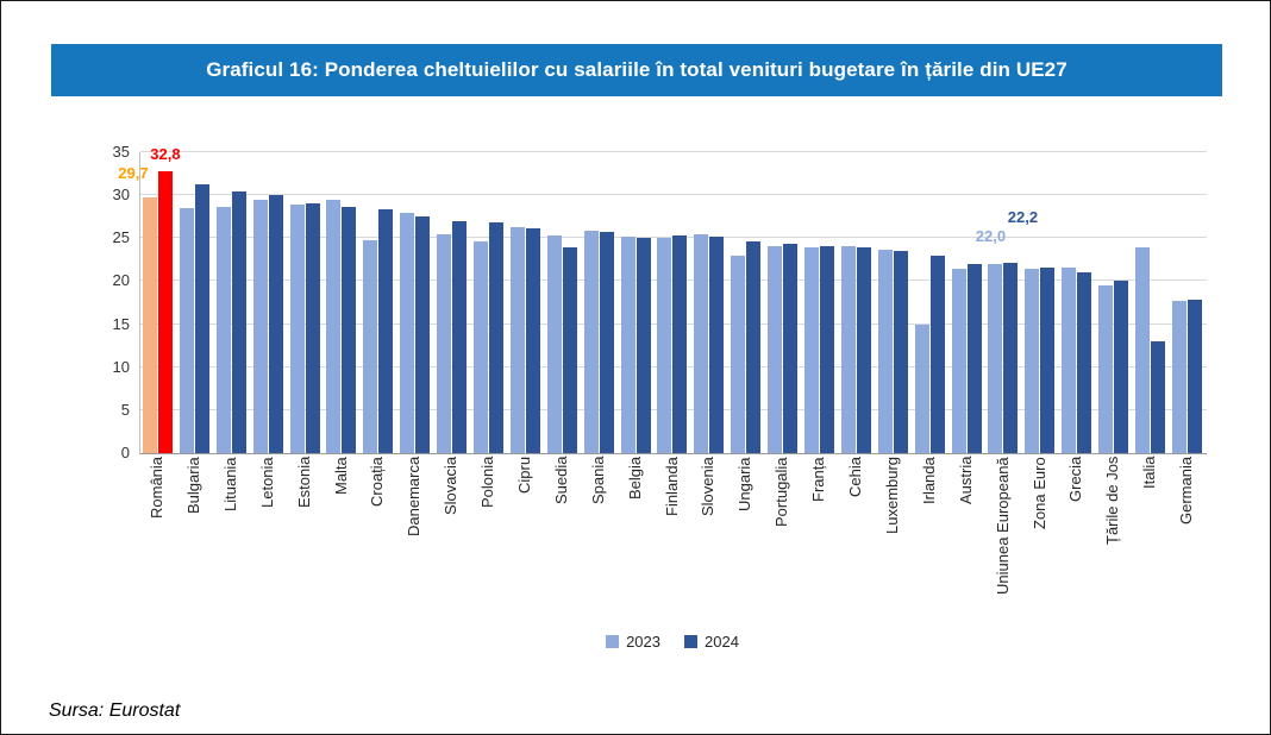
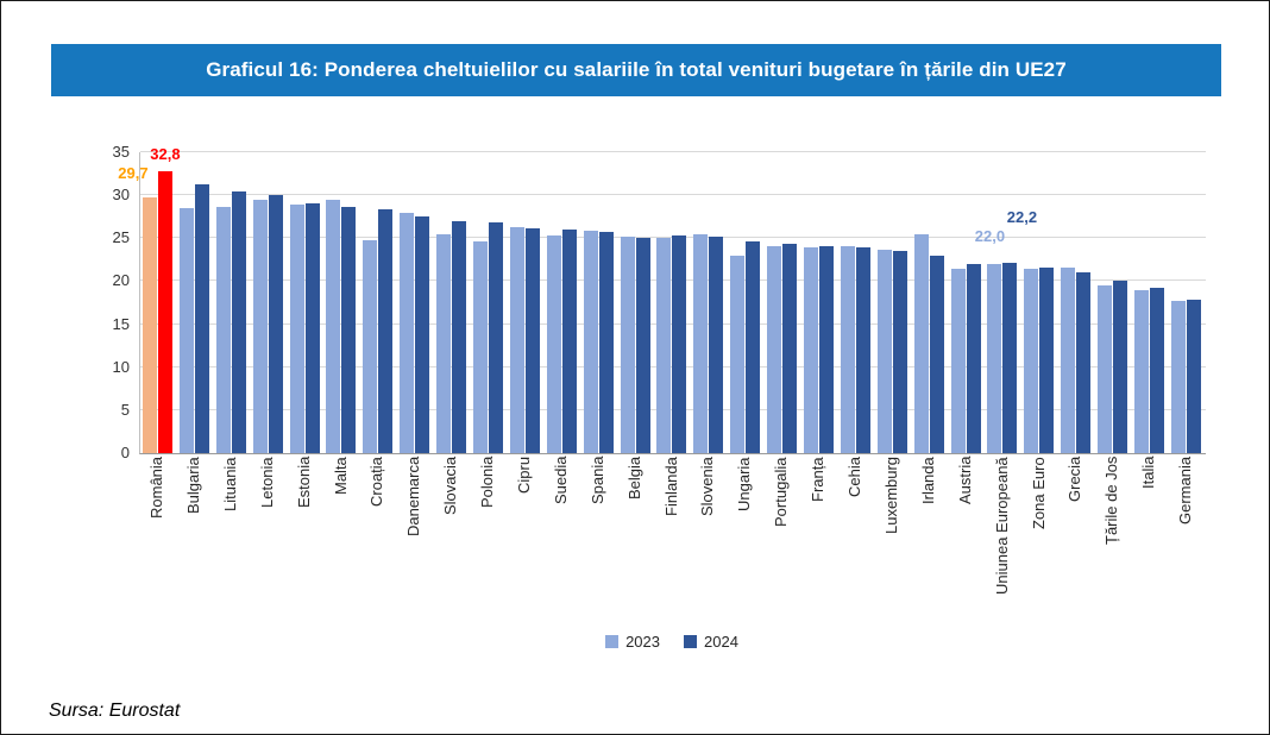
2024/Suedia: 24 -> 26
2023/Irlanda: 15 -> 26
2023/Italia: 24 -> 19
2024/Italia: 13 -> 19
